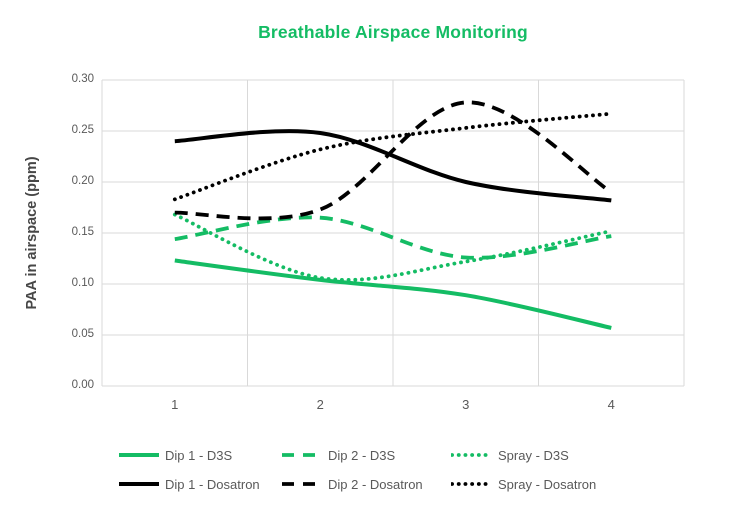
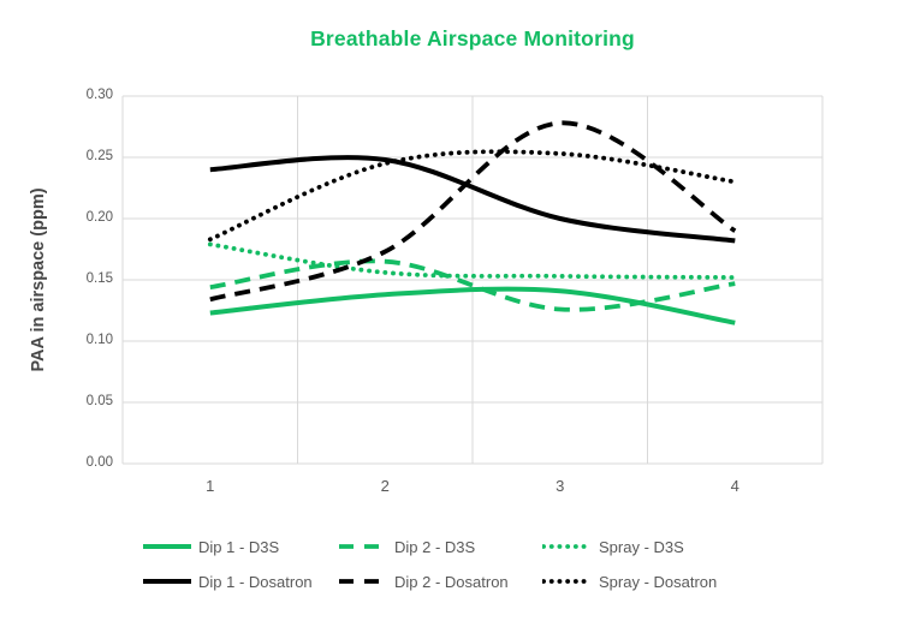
Spray - D3S/1: 0.168 -> 0.179
Dip 2 - Dosatron/1: 0.170 -> 0.134
Dip 1 - D3S/2: 0.104 -> 0.138
Spray - D3S/2: 0.106 -> 0.156
Spray - Dosatron/2: 0.232 -> 0.245
Dip 1 - D3S/3: 0.089 -> 0.141
Spray - D3S/3: 0.122 -> 0.153
Dip 1 - D3S/4: 0.057 -> 0.115
Spray - Dosatron/4: 0.267 -> 0.230
